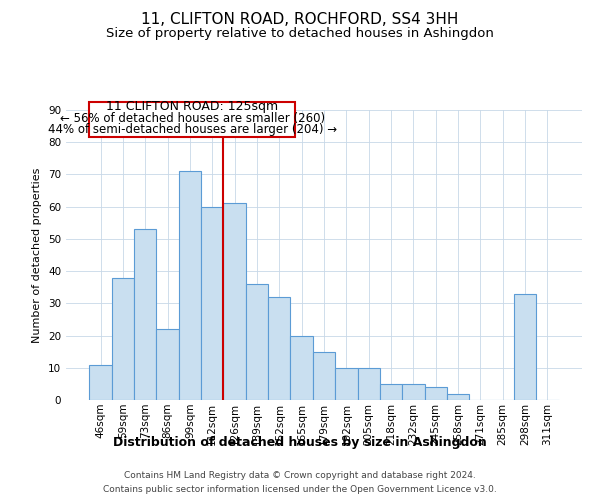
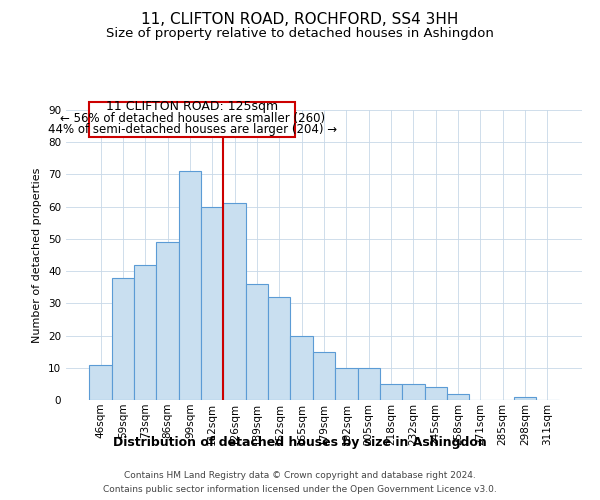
73sqm: 53 -> 42
86sqm: 22 -> 49
298sqm: 33 -> 1
